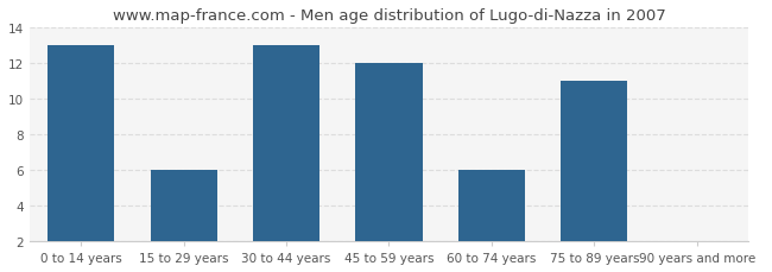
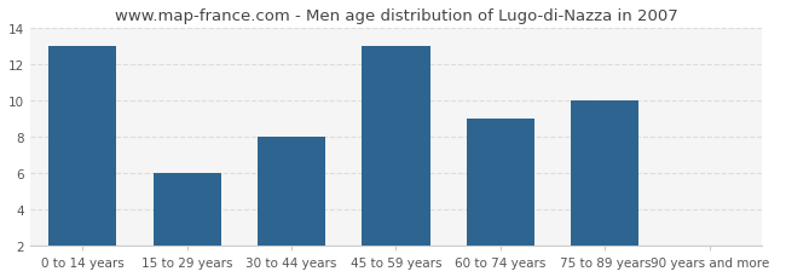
30 to 44 years: 13 -> 8
45 to 59 years: 12 -> 13
60 to 74 years: 6 -> 9
75 to 89 years: 11 -> 10
